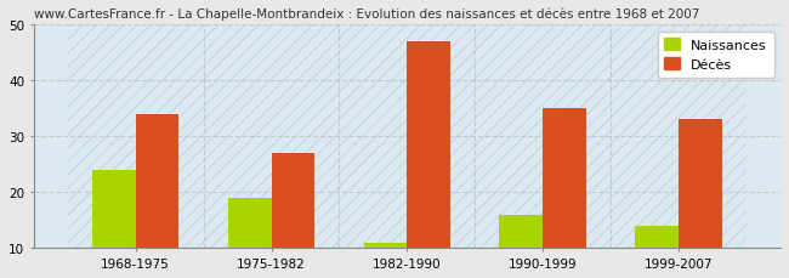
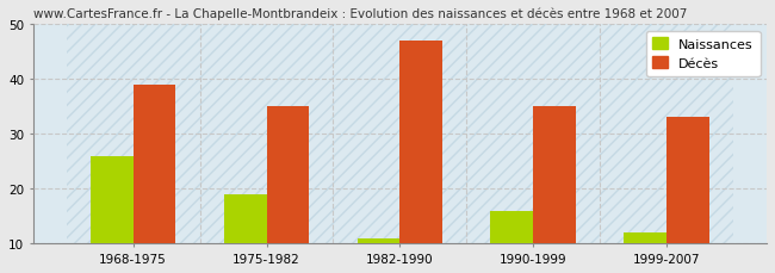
Naissances/1968-1975: 24 -> 26
Décès/1968-1975: 34 -> 39
Décès/1975-1982: 27 -> 35
Naissances/1999-2007: 14 -> 12
